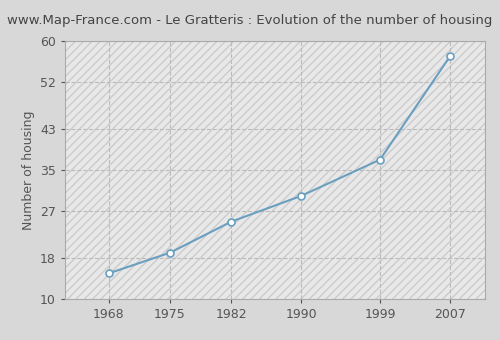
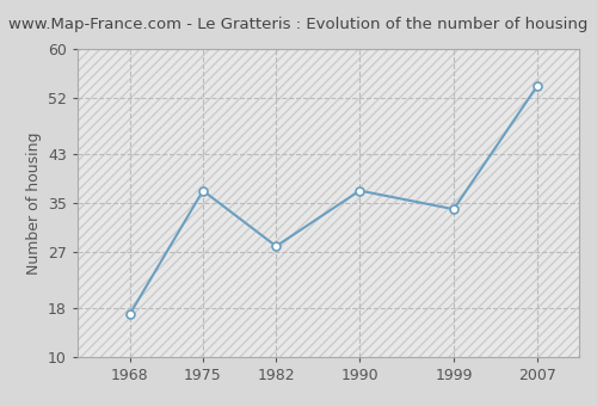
1968: 15 -> 17
1975: 19 -> 37
1982: 25 -> 28
1990: 30 -> 37
1999: 37 -> 34
2007: 57 -> 54
